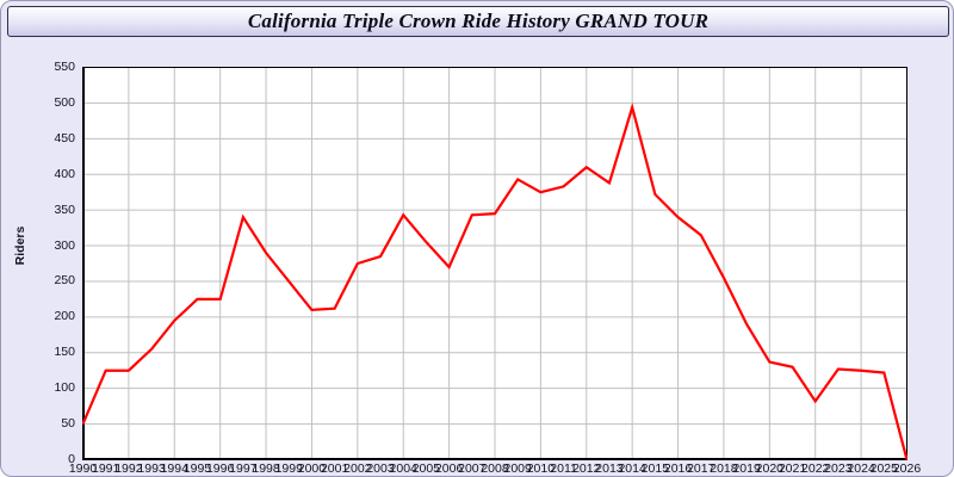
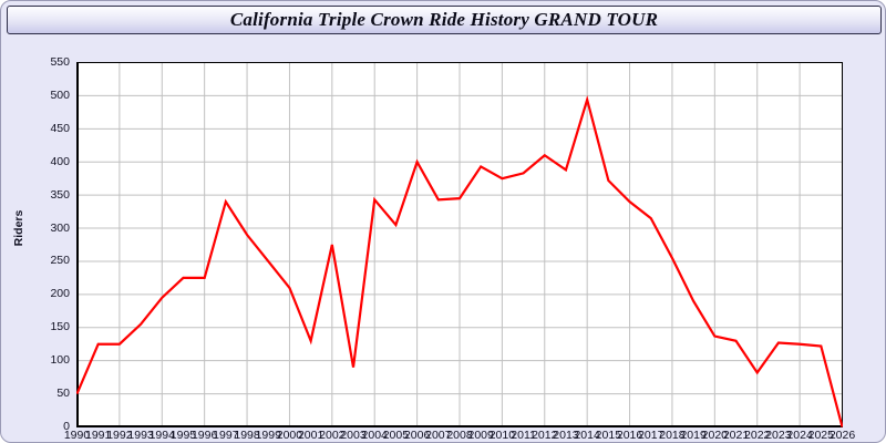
2001: 210 -> 130
2003: 280 -> 90
2006: 270 -> 400
